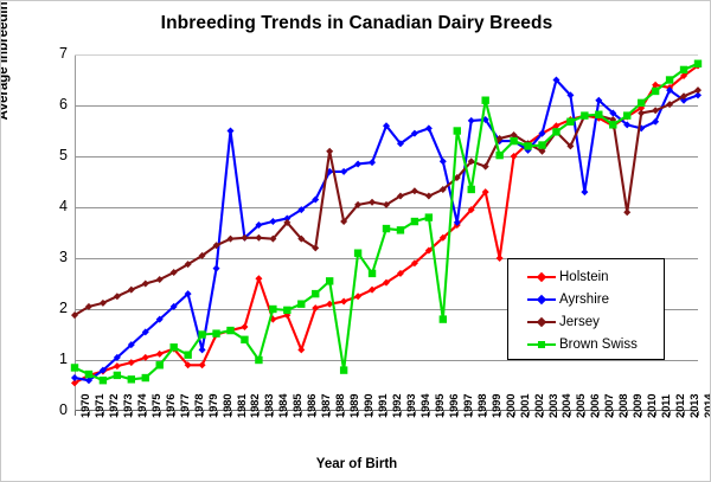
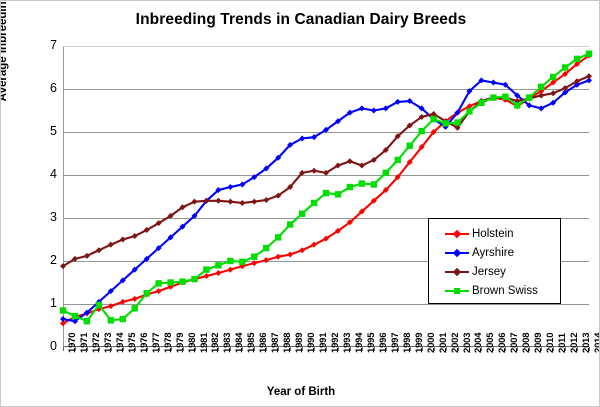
Brown Swiss/1973: 0.7 -> 1.0
Holstein/1978: 0.9 -> 1.3
Brown Swiss/1978: 1.1 -> 1.5
Holstein/1979: 0.9 -> 1.4
Ayrshire/1979: 1.2 -> 2.5
Ayrshire/1981: 5.5 -> 3.0
Brown Swiss/1982: 1.4 -> 1.8
Holstein/1983: 2.6 -> 1.7
Brown Swiss/1983: 1.0 -> 1.9
Jersey/1985: 3.7 -> 3.4
Holstein/1986: 1.2 -> 1.9
Jersey/1987: 3.2 -> 3.4
Ayrshire/1988: 4.7 -> 4.4
Jersey/1988: 5.1 -> 3.5
Brown Swiss/1989: 0.8 -> 2.9
Brown Swiss/1991: 2.7 -> 3.4
Ayrshire/1992: 5.6 -> 5.0
Ayrshire/1996: 4.9 -> 5.5
Brown Swiss/1996: 1.8 -> 3.8
Ayrshire/1997: 3.7 -> 5.5
Brown Swiss/1997: 5.5 -> 4.0
Jersey/1999: 4.8 -> 5.2
Brown Swiss/1999: 6.1 -> 4.7
Holstein/2000: 3.0 -> 4.7
Ayrshire/2000: 5.3 -> 5.5
Ayrshire/2004: 6.5 -> 6.0
Jersey/2005: 5.2 -> 5.7
Ayrshire/2006: 4.3 -> 6.2
Jersey/2009: 3.9 -> 5.8
Holstein/2011: 6.4 -> 6.2
Ayrshire/2012: 6.3 -> 5.9
